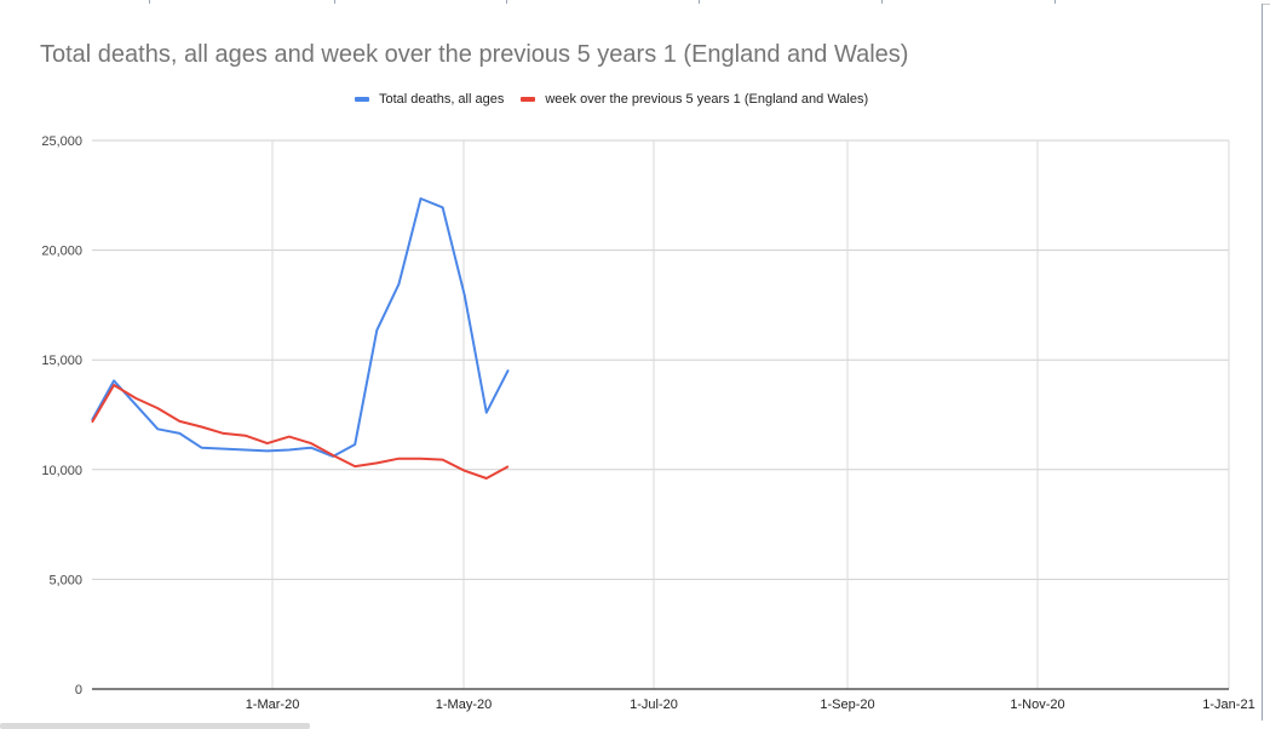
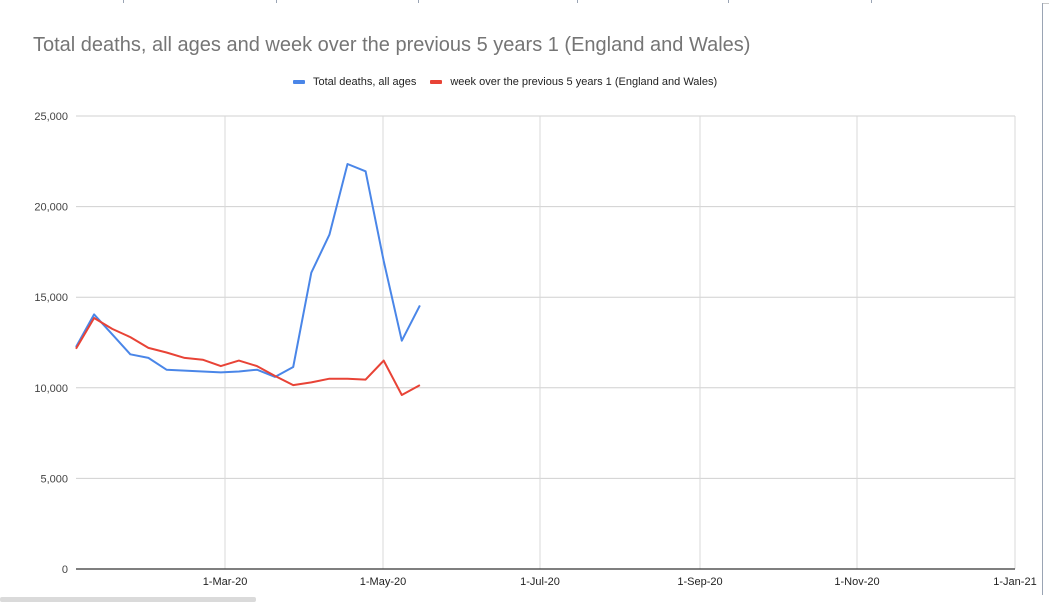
Total deaths, all ages/1-May-20: 18000 -> 17000
week over the previous 5 years 1 (England and Wales)/1-May-20: 10000 -> 11500
